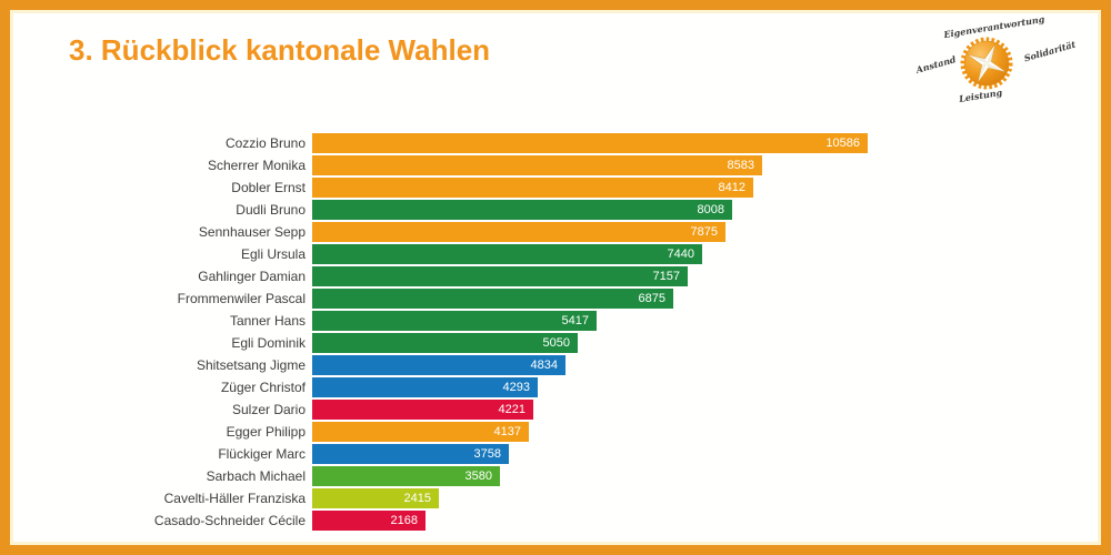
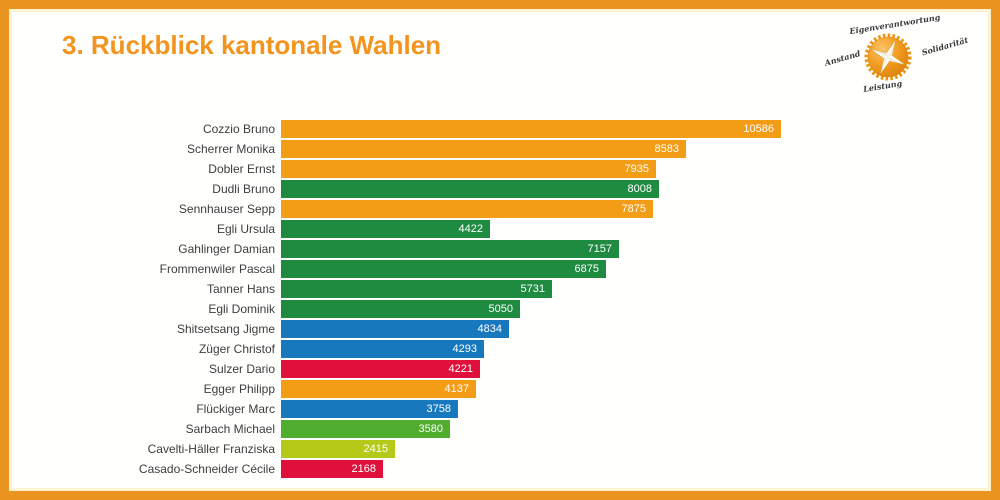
Dobler Ernst: 8412 -> 7935
Egli Ursula: 7440 -> 4422
Tanner Hans: 5417 -> 5731
